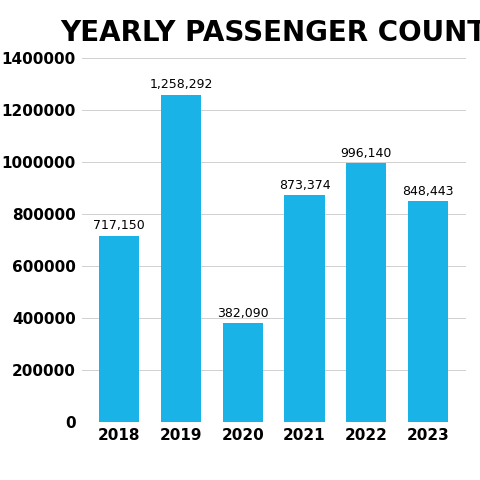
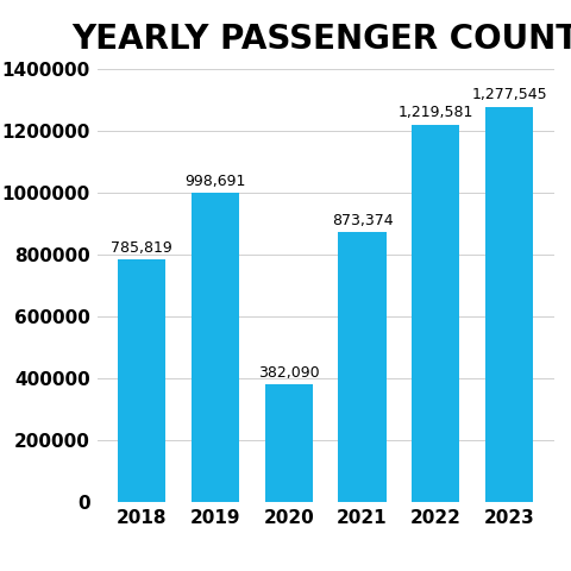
2018: 717,150 -> 785,819
2019: 1,258,292 -> 998,691
2022: 996,140 -> 1,219,581
2023: 848,443 -> 1,277,545
